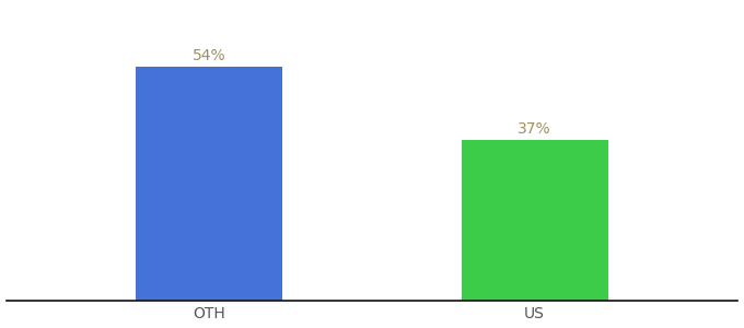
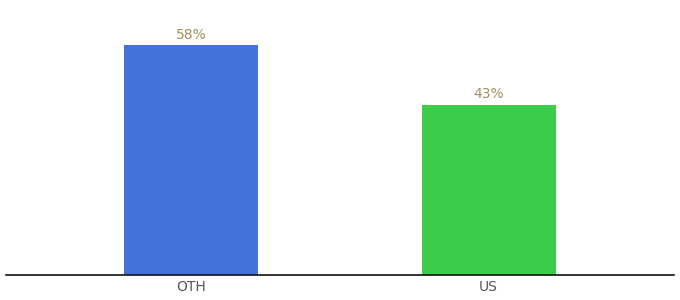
OTH: 54% -> 58%
US: 37% -> 43%
